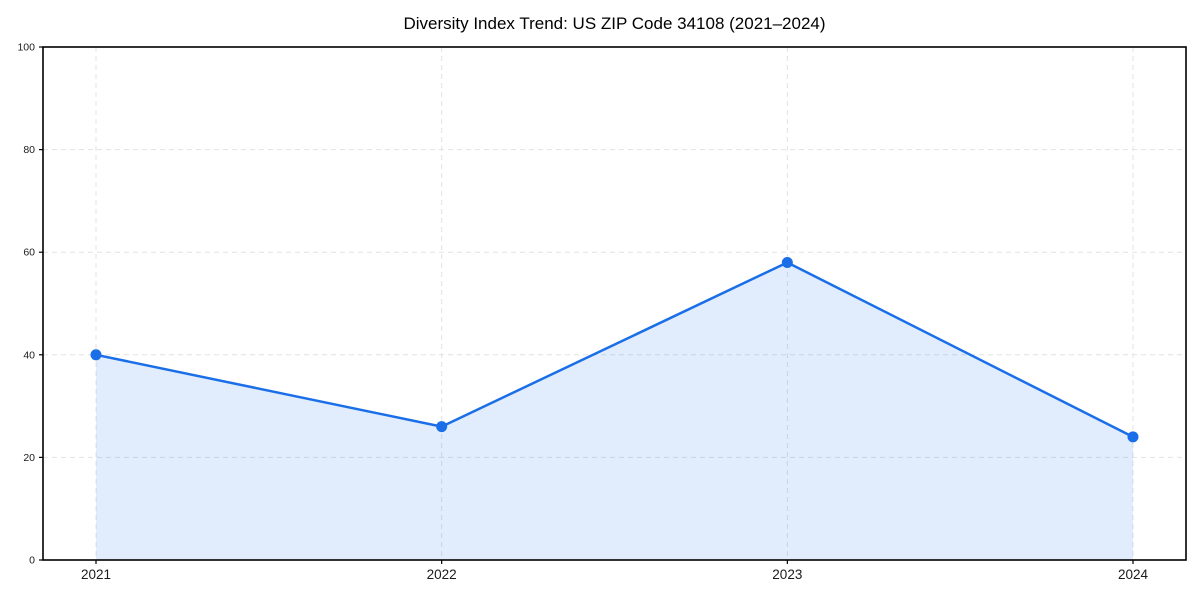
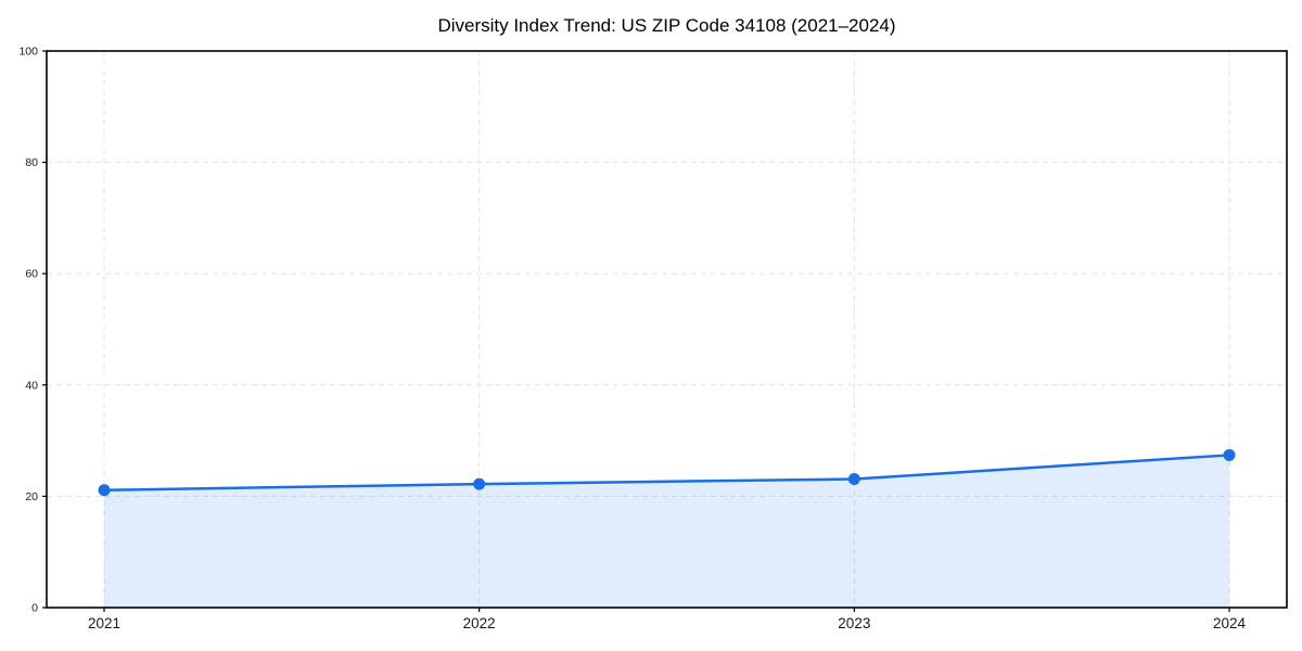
2021: 40 -> 21
2022: 26 -> 22
2023: 58 -> 23
2024: 24 -> 27
